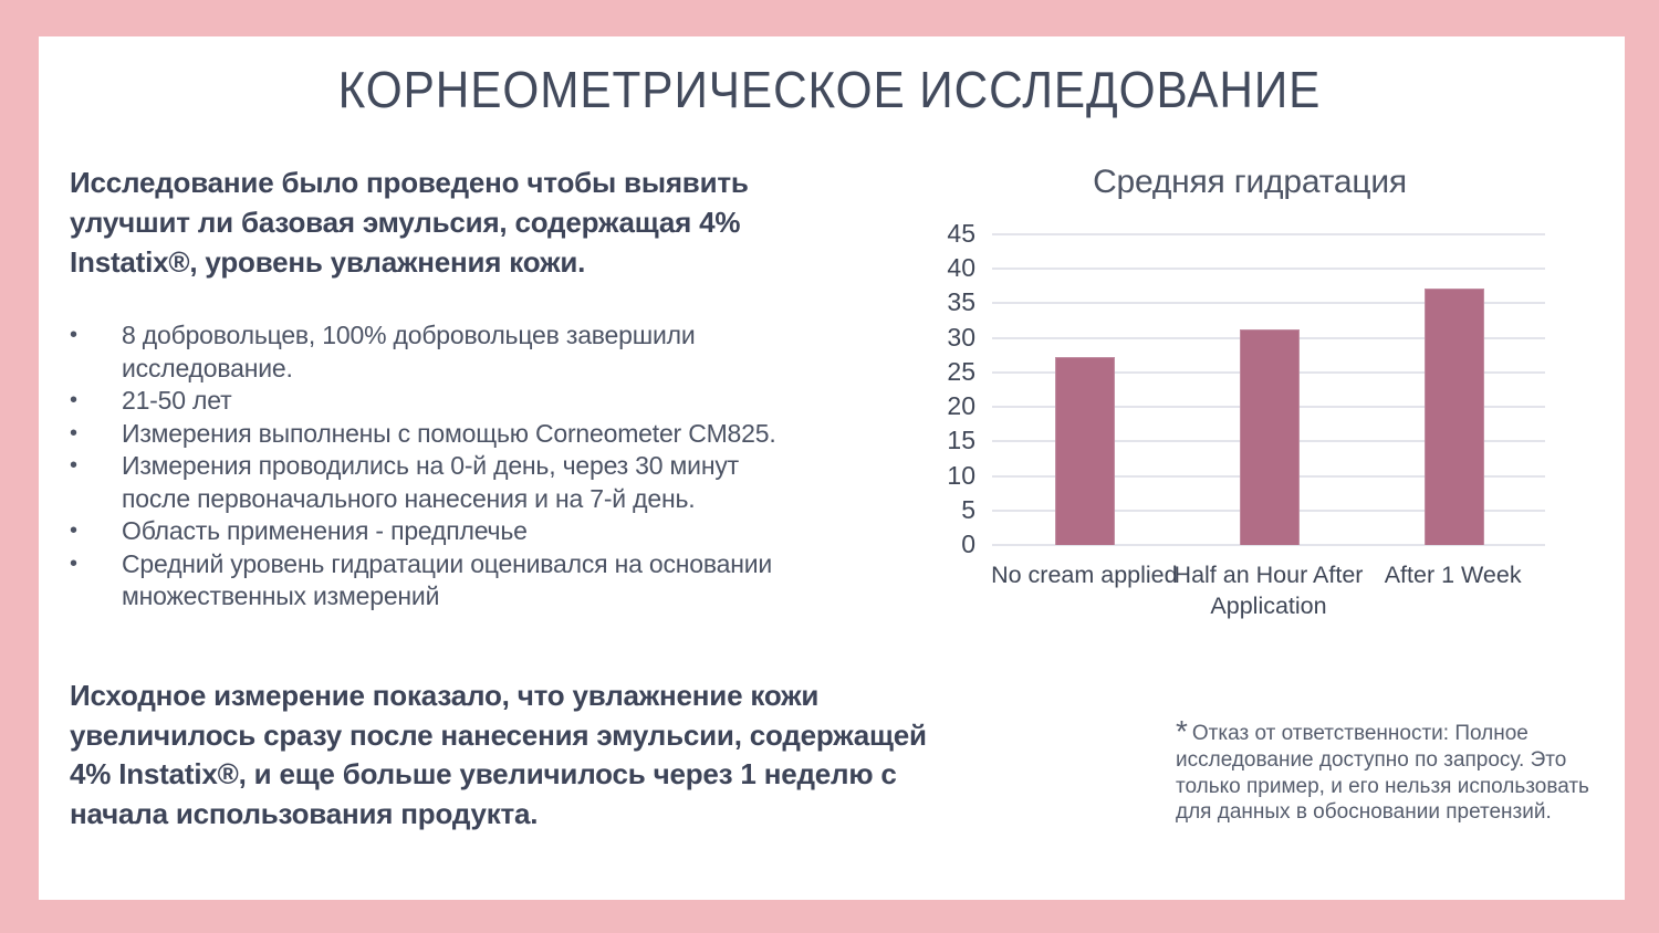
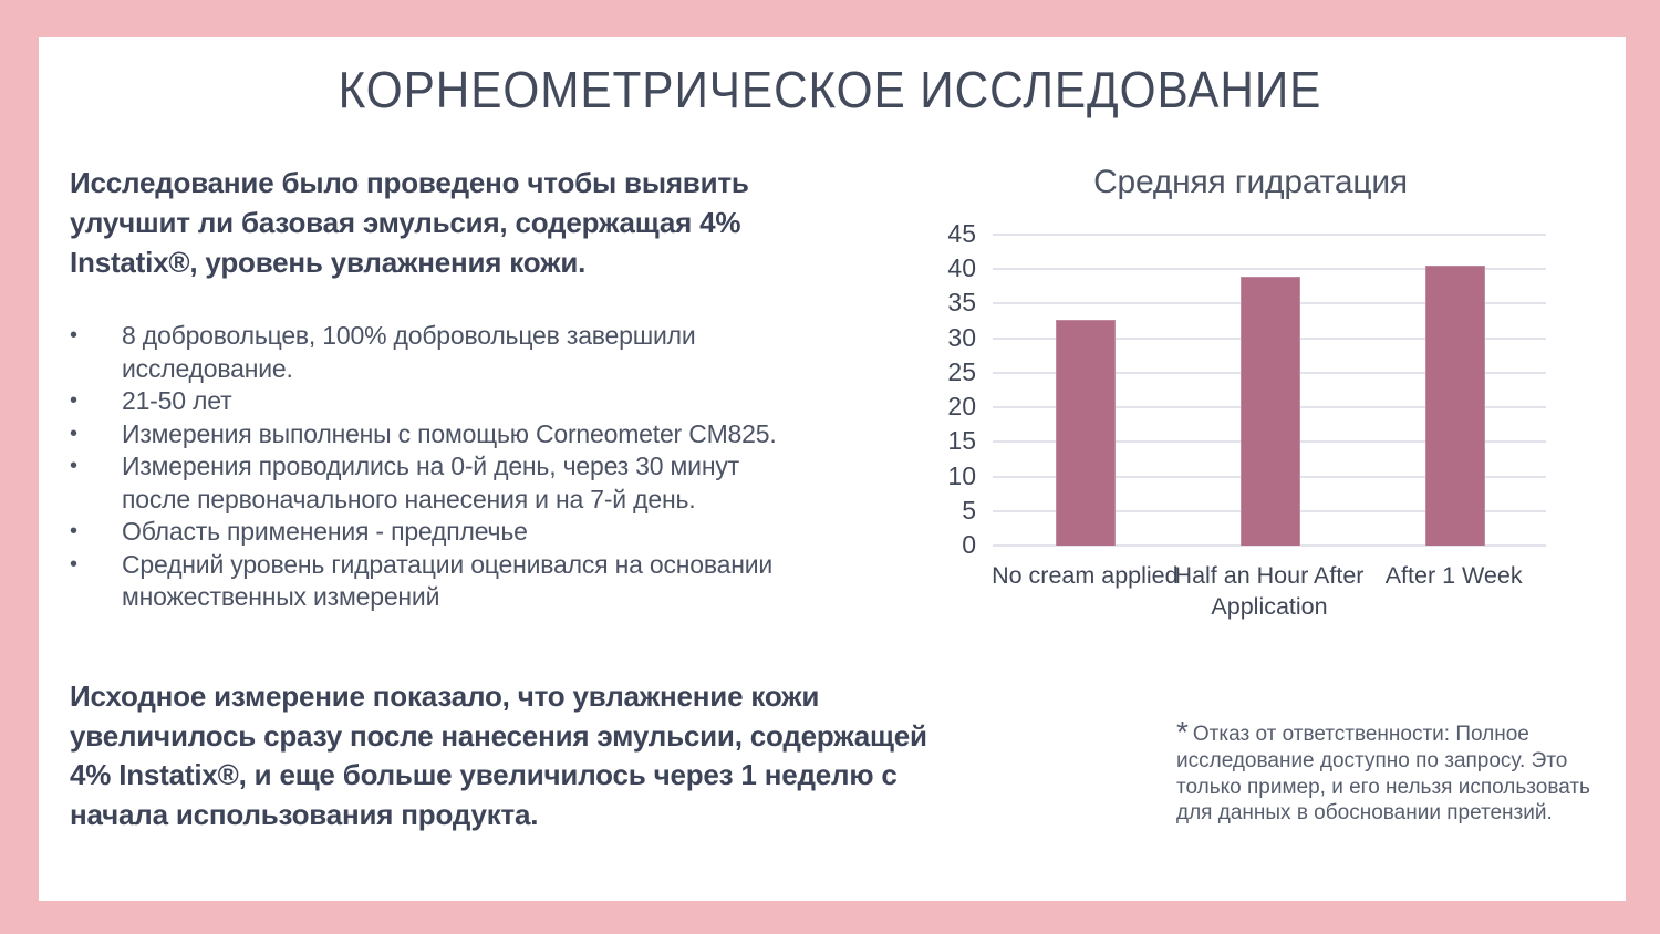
No cream applied: 27 -> 32
Half an Hour After Application: 31 -> 39
After 1 Week: 37 -> 40
